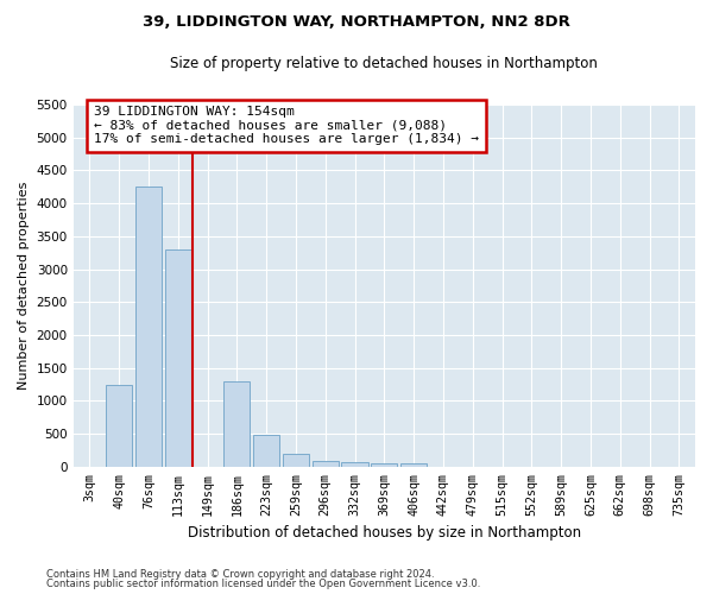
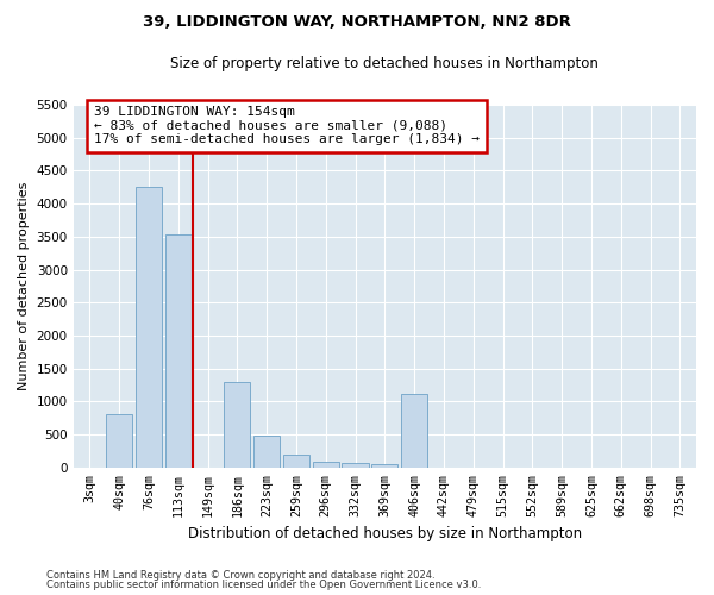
40sqm: 1250 -> 800
113sqm: 3300 -> 3540
406sqm: 40 -> 1120
